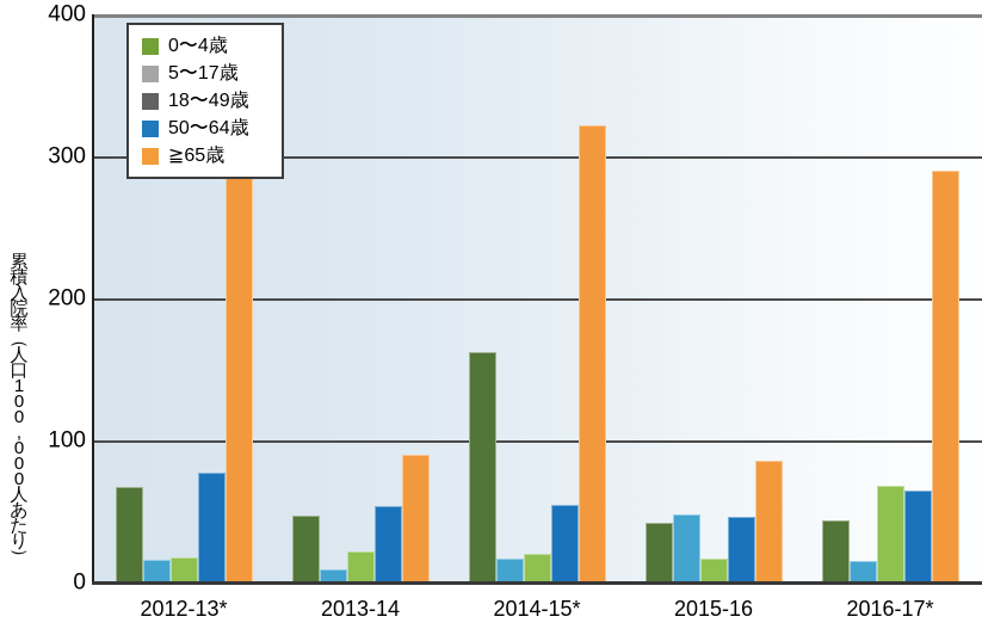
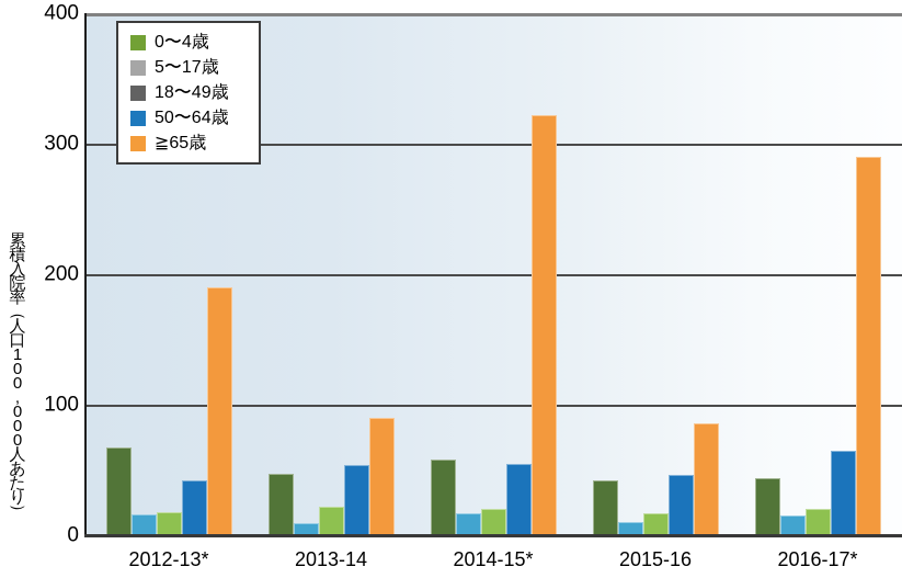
50〜64歳/2012-13*: 77 -> 42
≧65歳/2012-13*: 323 -> 190
0〜4歳/2014-15*: 162 -> 58
5〜17歳/2015-16: 48 -> 10
18〜49歳/2016-17*: 68 -> 20
